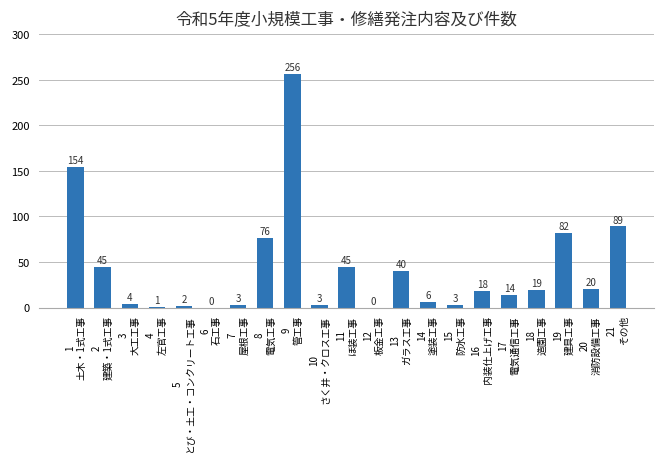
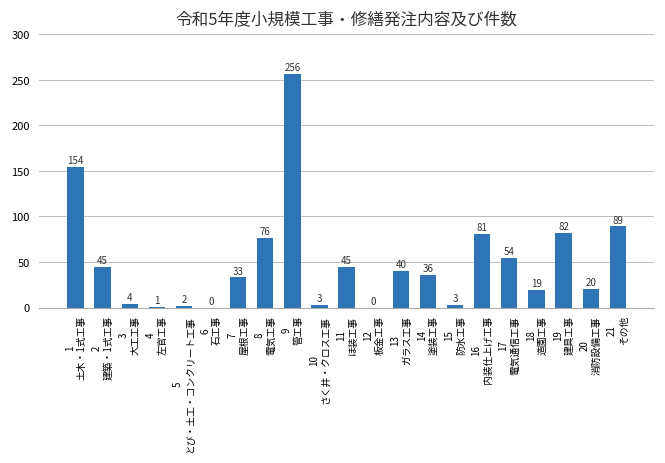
7 屋根工事: 3 -> 33
14 塗装工事: 6 -> 36
16 内装仕上げ工事: 18 -> 81
17 電気通信工事: 14 -> 54
